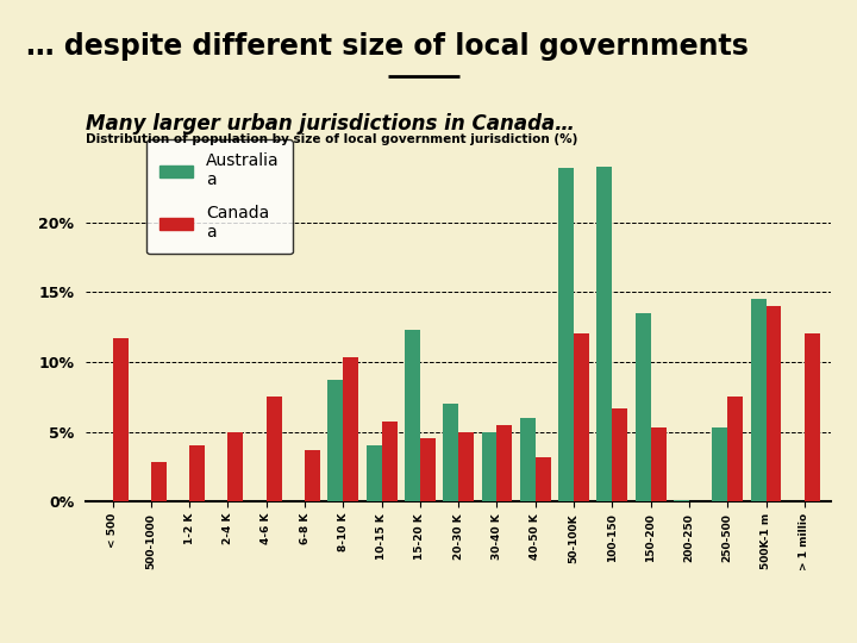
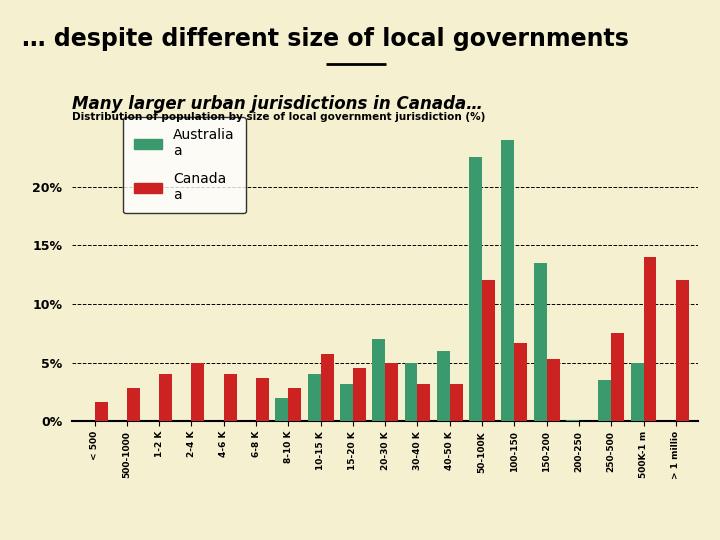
Canada a/< 500: 11.7% -> 1.6%
Canada a/4-6 K: 7.5% -> 4.0%
Australia a/8-10 K: 8.7% -> 2.0%
Canada a/8-10 K: 10.3% -> 2.8%
Australia a/15-20 K: 12.3% -> 3.2%
Canada a/30-40 K: 5.5% -> 3.2%
Australia a/50-100K: 23.9% -> 22.5%
Australia a/250-500: 5.3% -> 3.5%
Australia a/500K-1 m: 14.5% -> 5.0%
